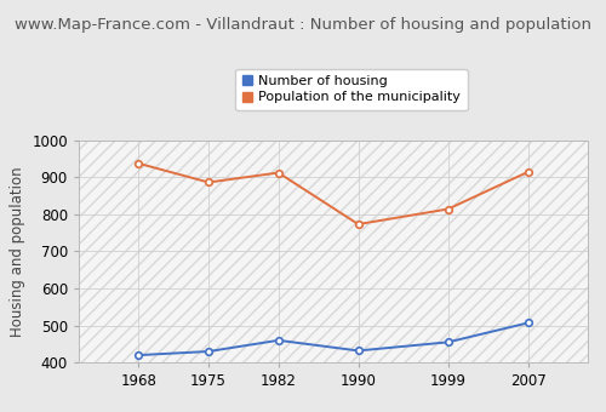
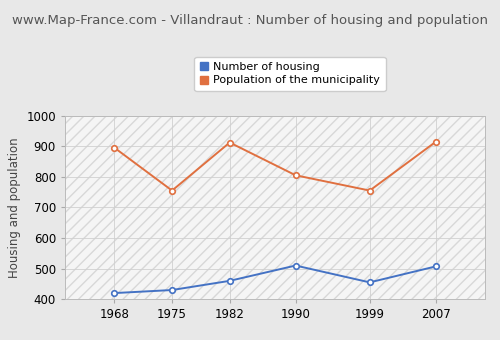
Population of the municipality/1968: 937 -> 895
Population of the municipality/1975: 886 -> 755
Number of housing/1990: 432 -> 510
Population of the municipality/1990: 773 -> 805
Population of the municipality/1999: 814 -> 755
